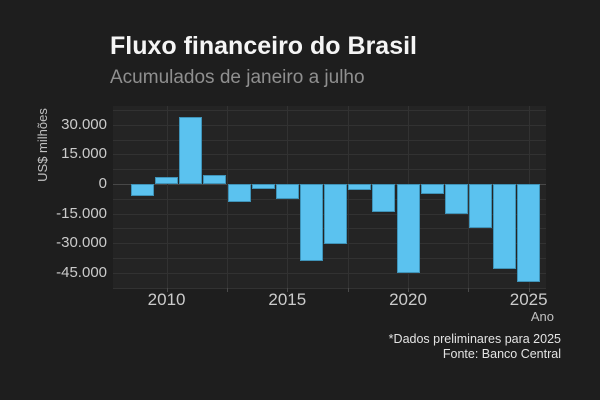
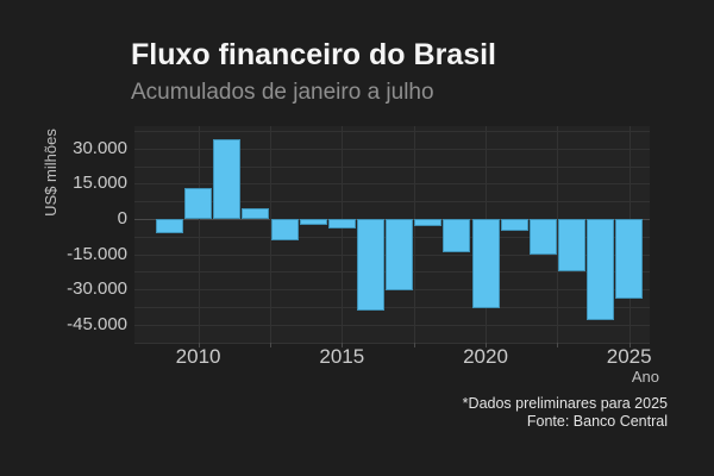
2010: 4000 -> 13000
2015: -8000 -> -4000
2020: -45000 -> -38000
2025: -50000 -> -34000
